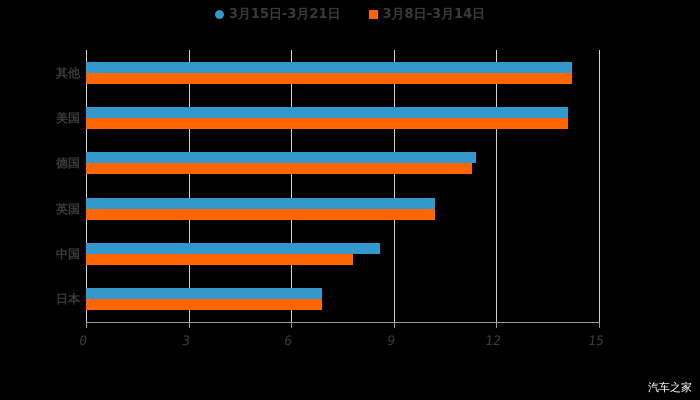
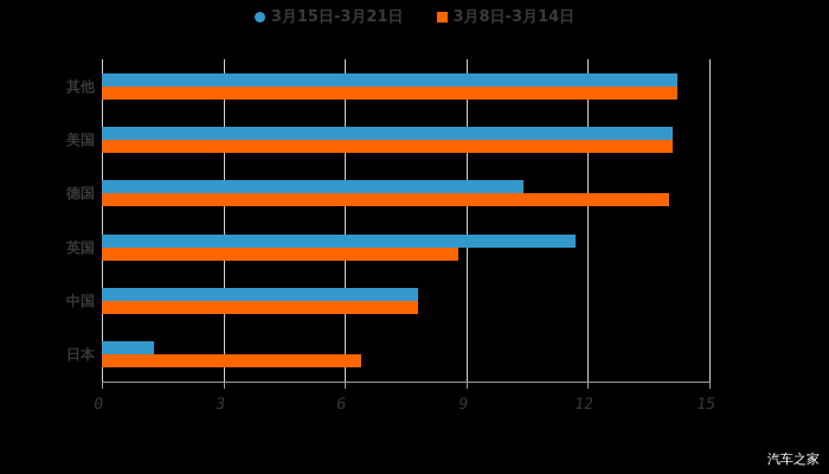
3月15日-3月21日/德国: 11.4 -> 10.4
3月8日-3月14日/德国: 11.3 -> 14.0
3月15日-3月21日/英国: 10.2 -> 11.7
3月8日-3月14日/英国: 10.2 -> 8.8
3月15日-3月21日/中国: 8.6 -> 7.8
3月15日-3月21日/日本: 6.9 -> 1.3
3月8日-3月14日/日本: 6.9 -> 6.4
